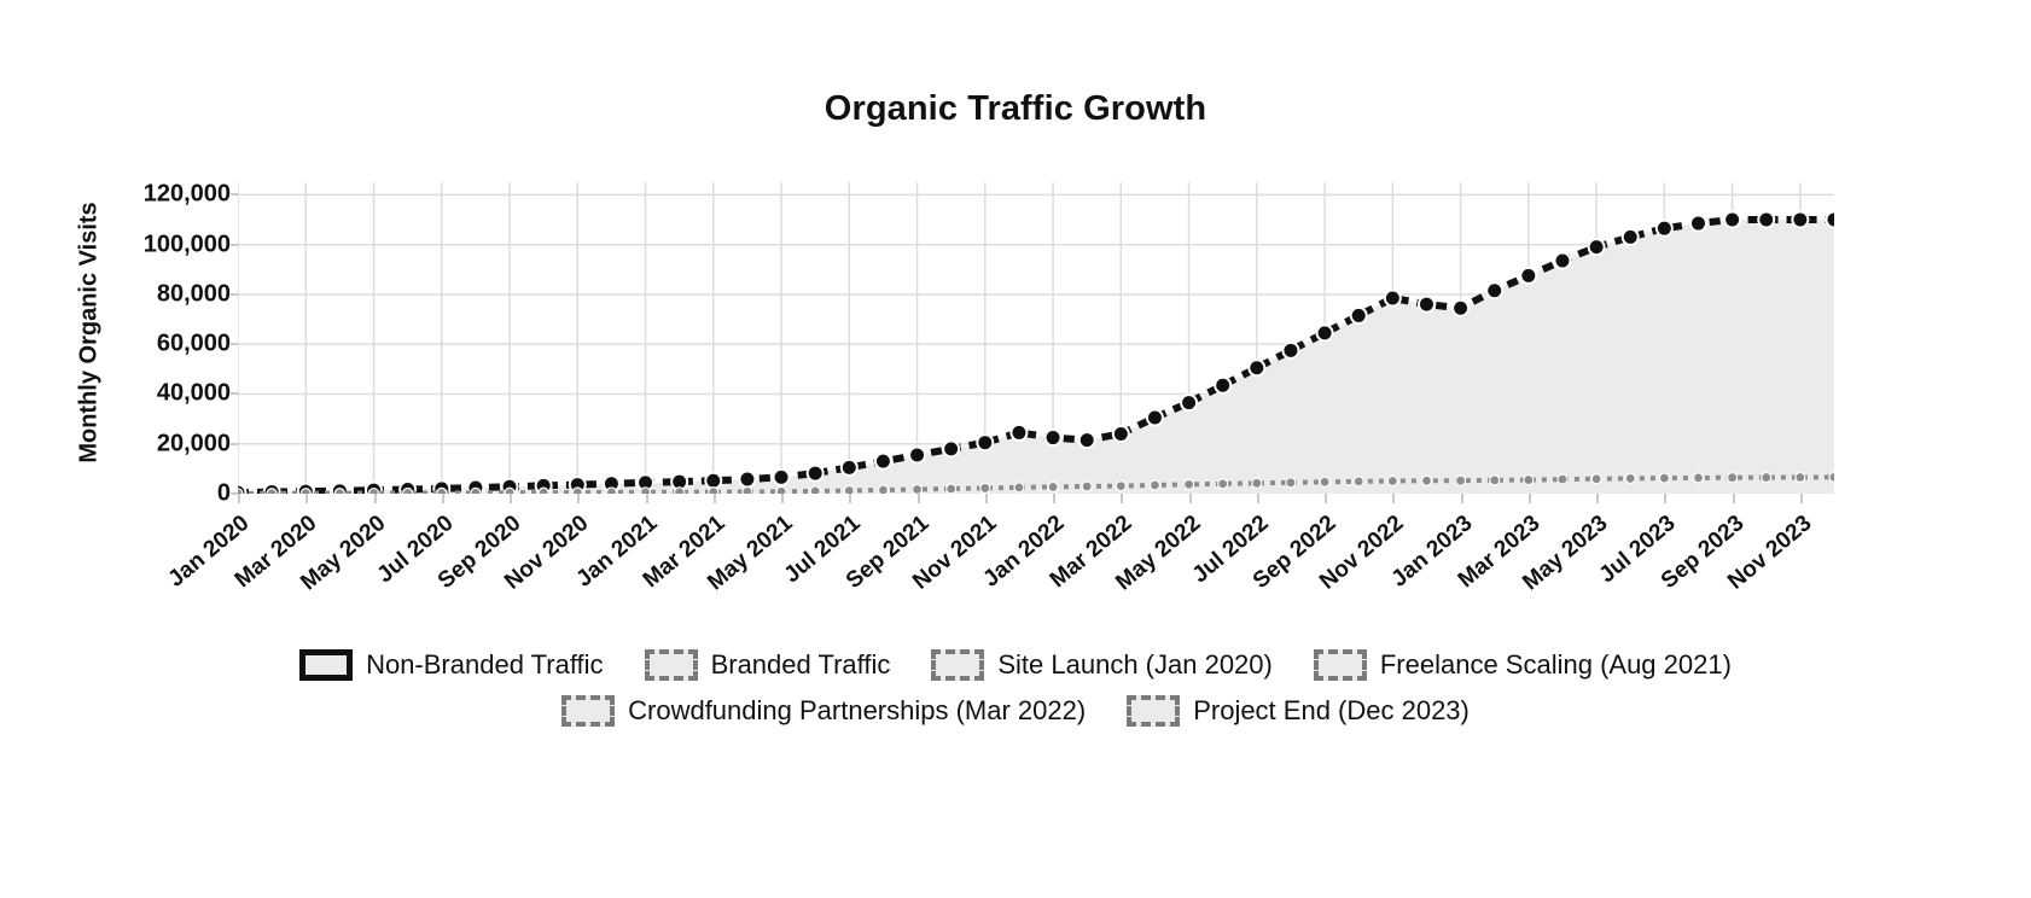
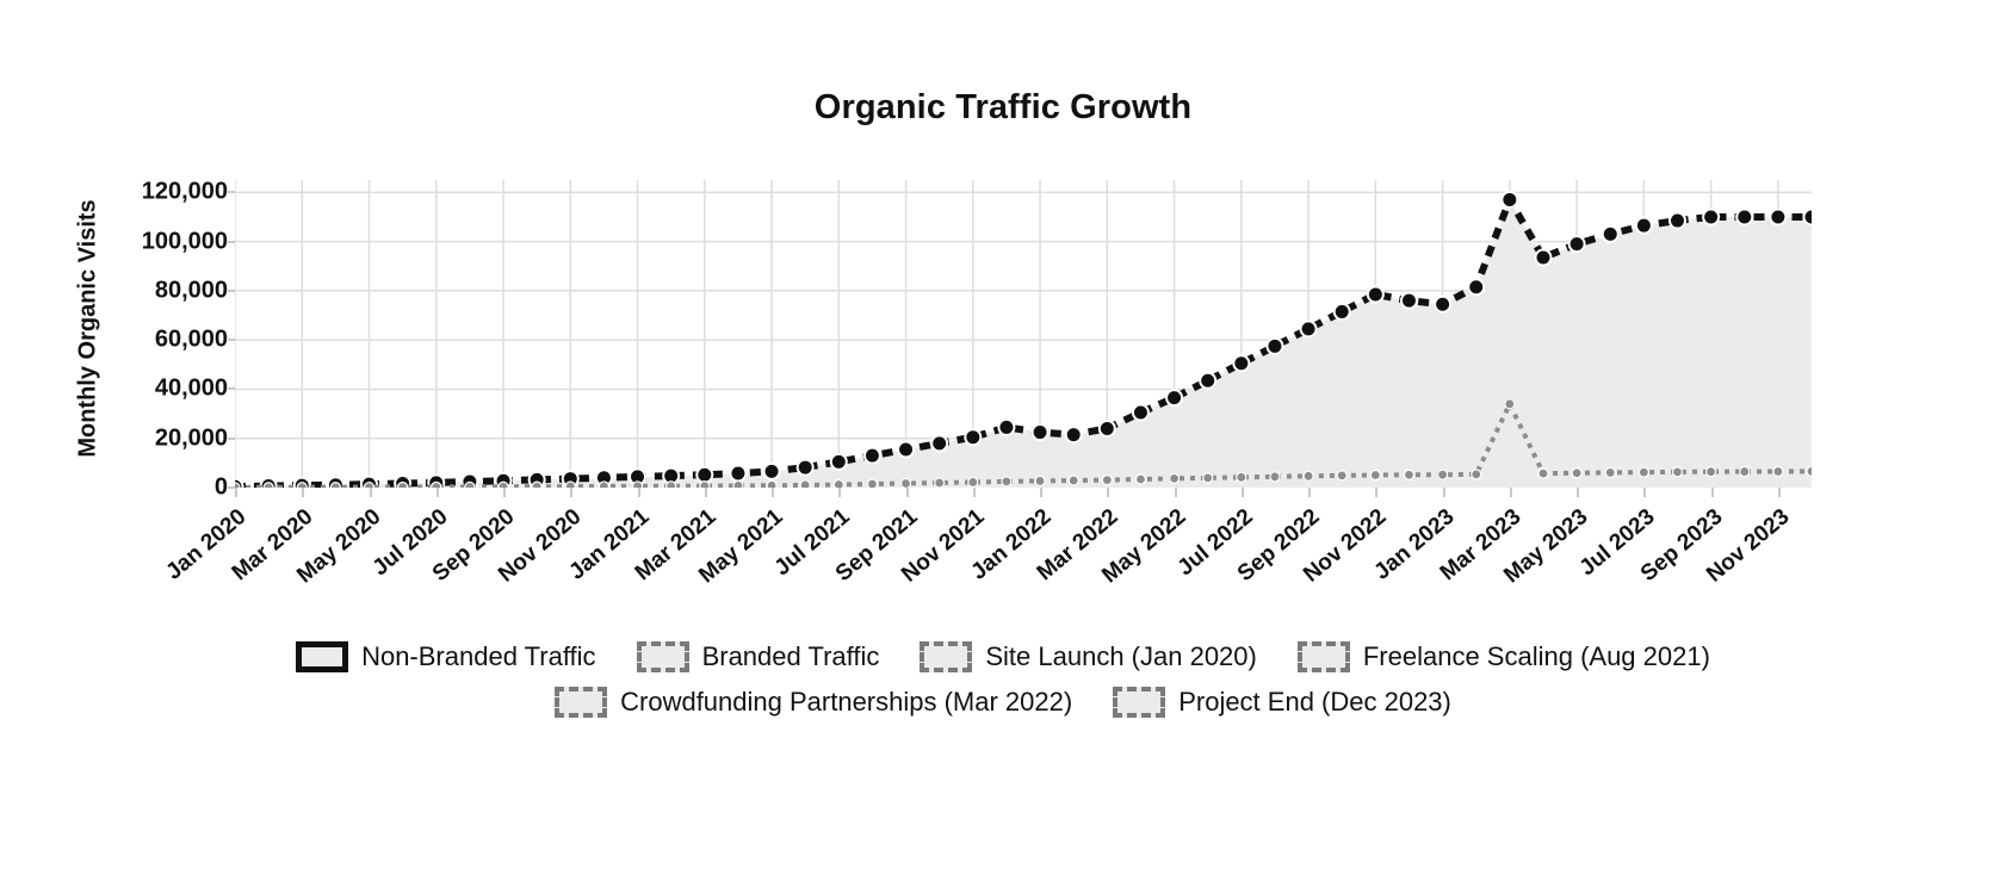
Non-Branded Traffic/Mar 2023: 88000 -> 117000
Branded Traffic/Mar 2023: 6000 -> 34000
